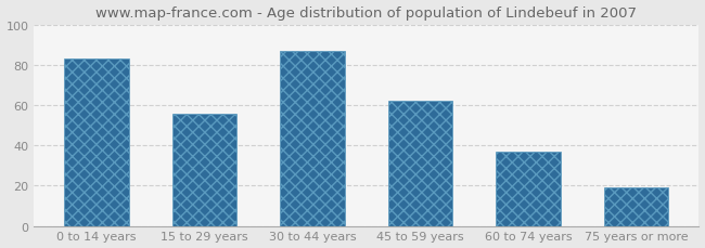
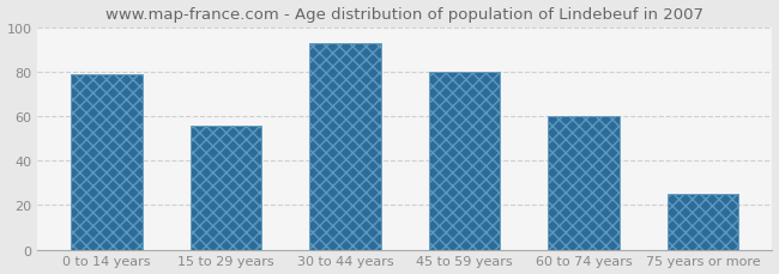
0 to 14 years: 83 -> 79
30 to 44 years: 87 -> 93
45 to 59 years: 62 -> 80
60 to 74 years: 37 -> 60
75 years or more: 19 -> 25
